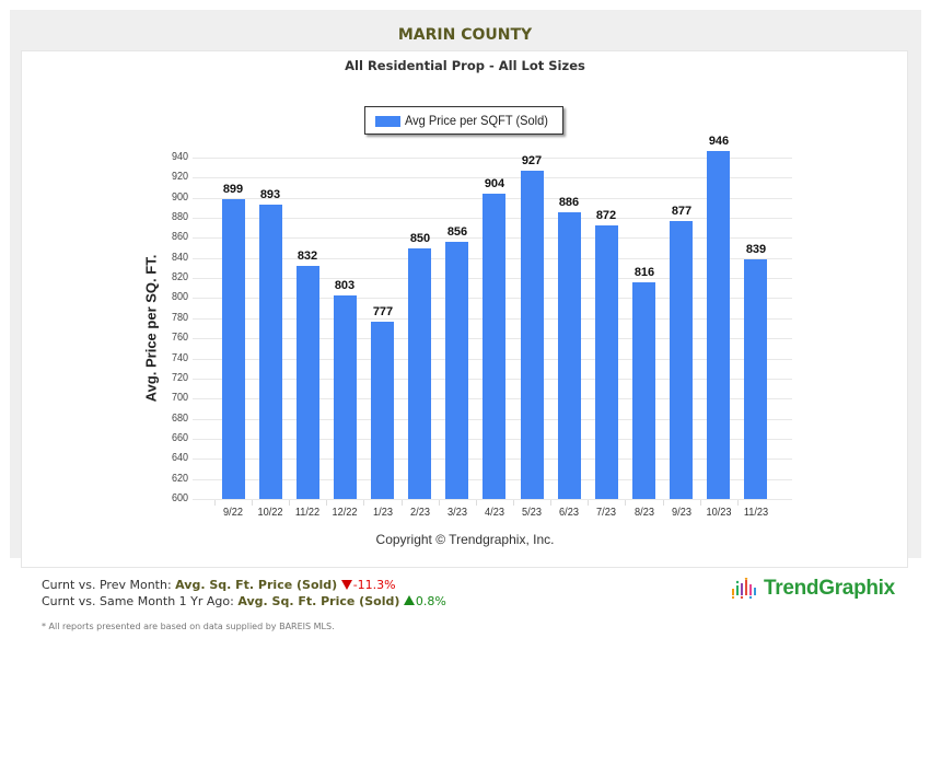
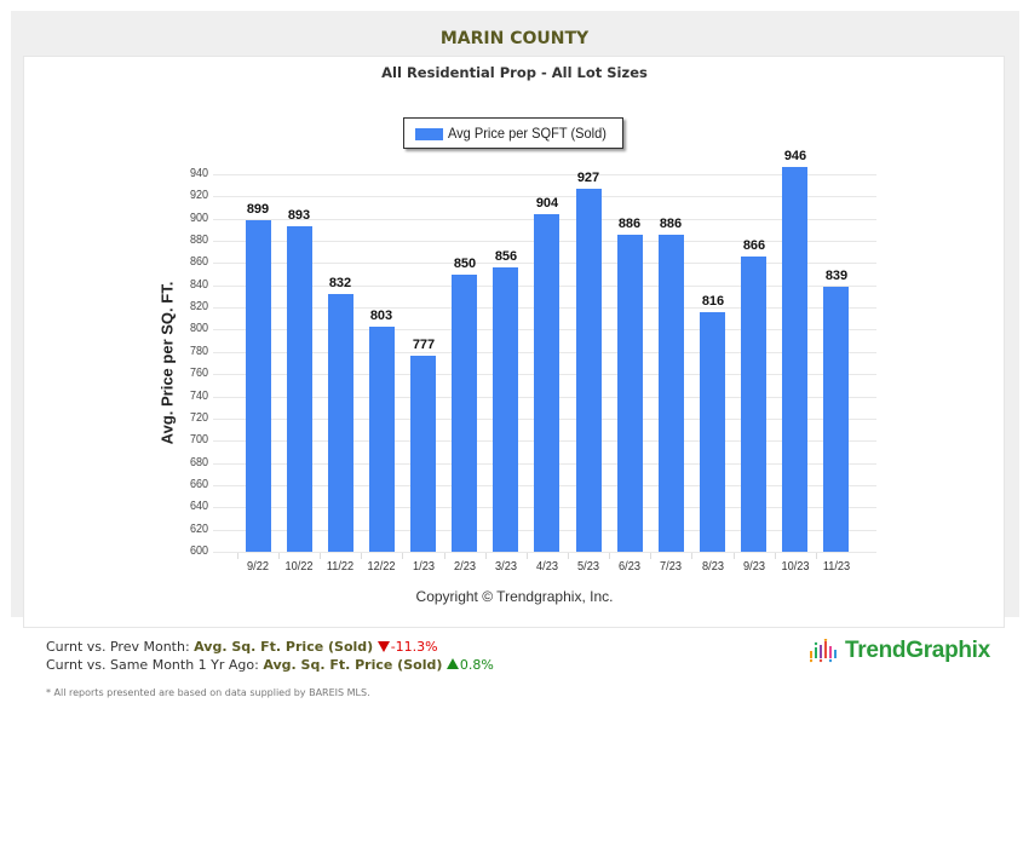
7/23: 872 -> 886
9/23: 877 -> 866
